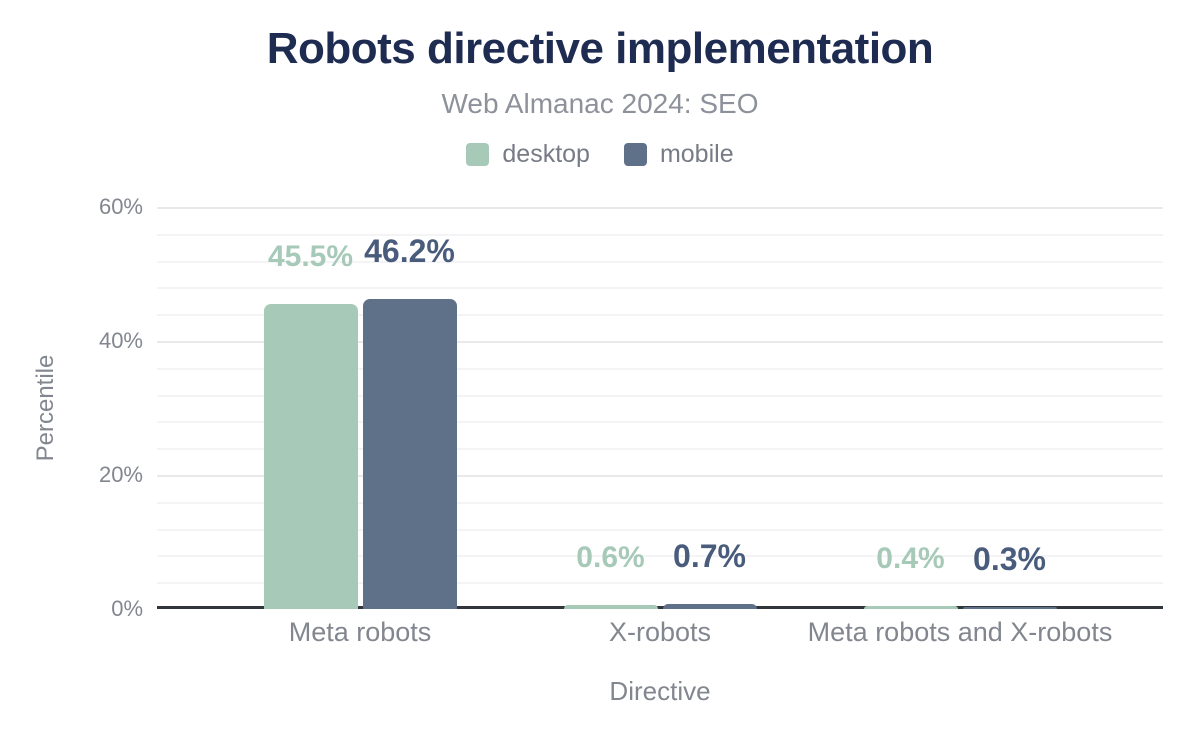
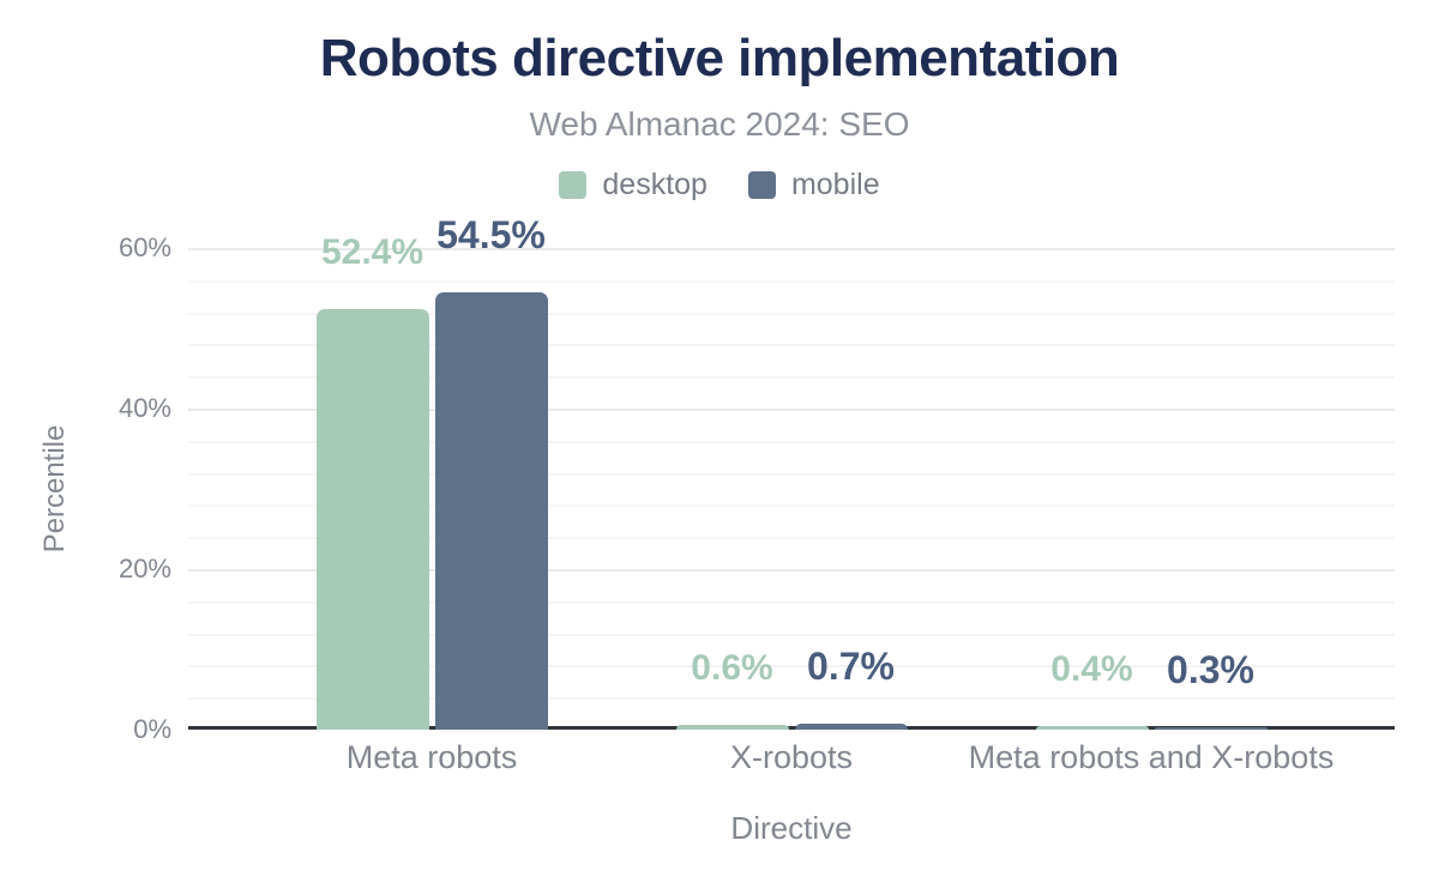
desktop/Meta robots: 45.5% -> 52.4%
mobile/Meta robots: 46.2% -> 54.5%
